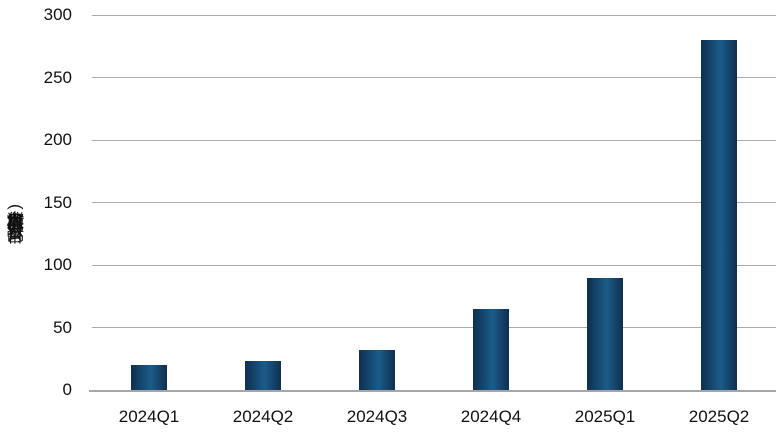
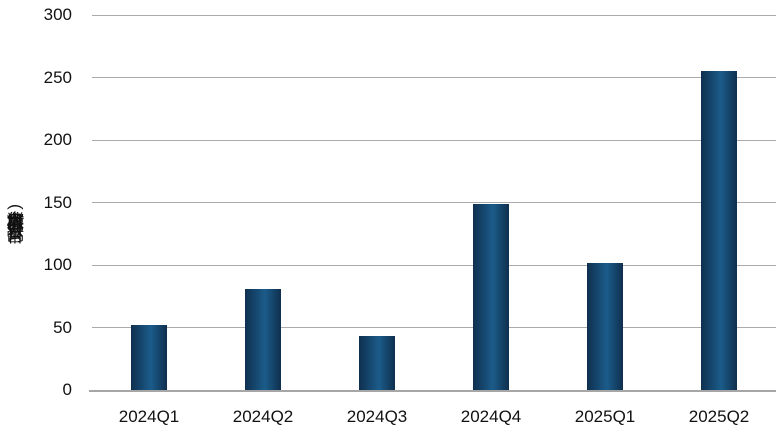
2024Q1: 20 -> 52
2024Q2: 23 -> 81
2024Q3: 32 -> 43
2024Q4: 65 -> 149
2025Q1: 90 -> 102
2025Q2: 280 -> 255
